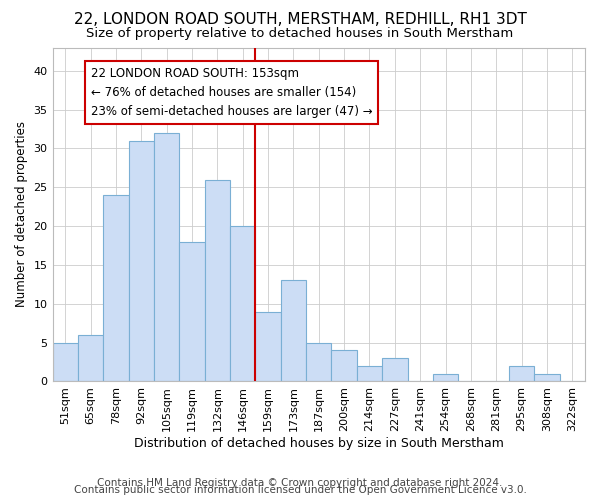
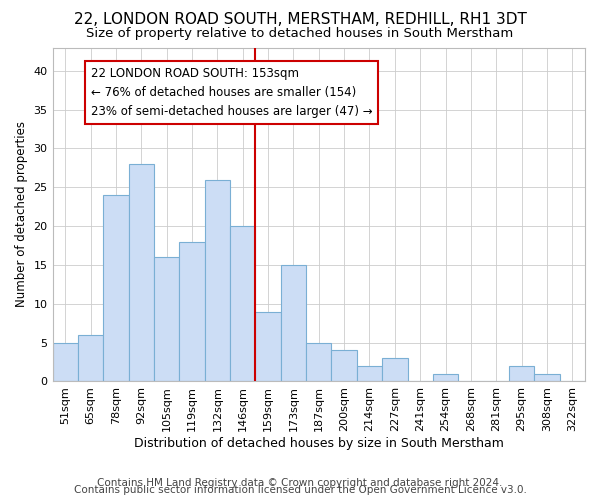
92sqm: 31 -> 28
105sqm: 32 -> 16
173sqm: 13 -> 15
